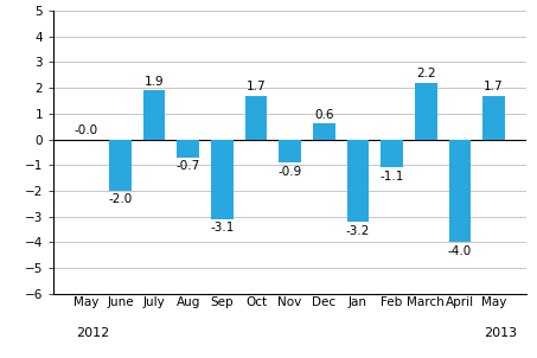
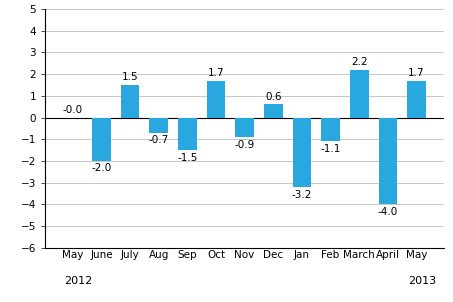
July: 1.9 -> 1.5
Sep: -3.1 -> -1.5
